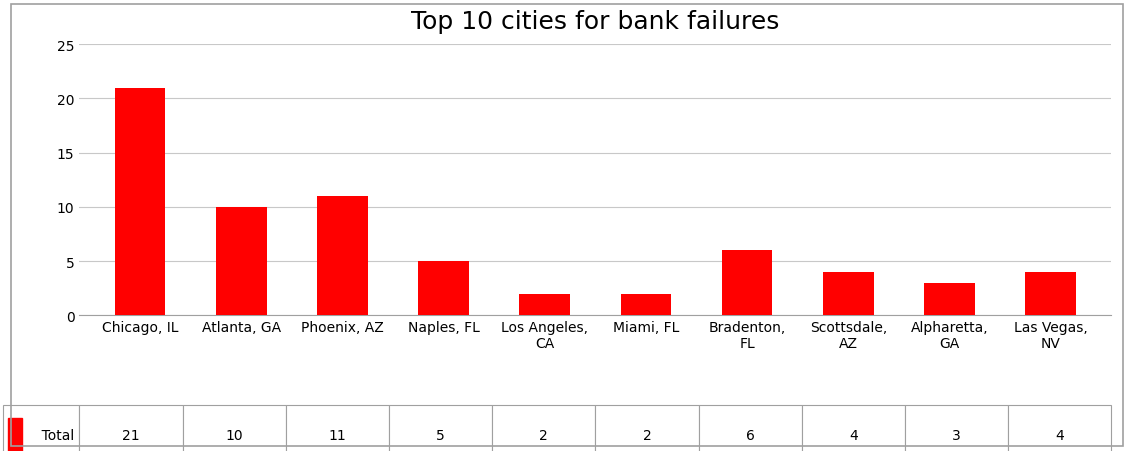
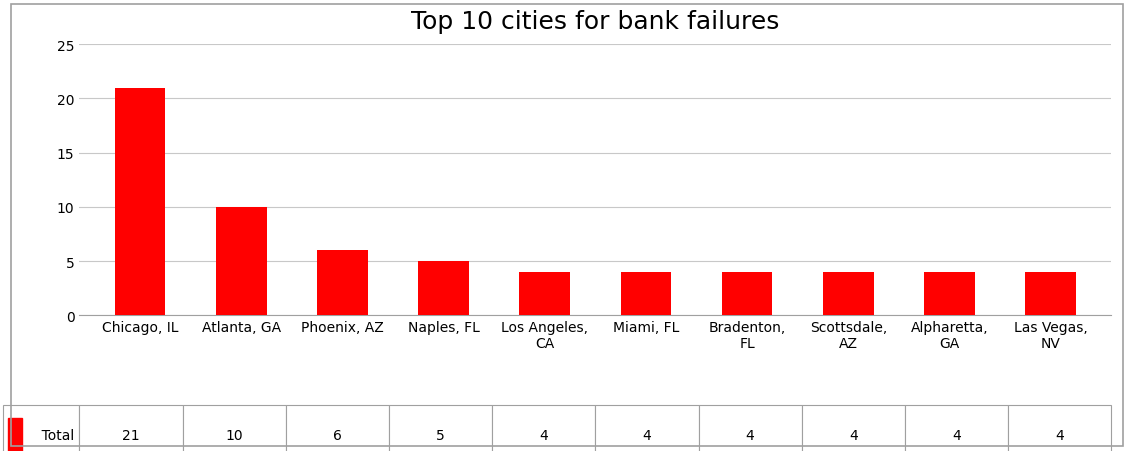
Phoenix, AZ: 11 -> 6
Los Angeles, CA: 2 -> 4
Miami, FL: 2 -> 4
Bradenton, FL: 6 -> 4
Alpharetta, GA: 3 -> 4
